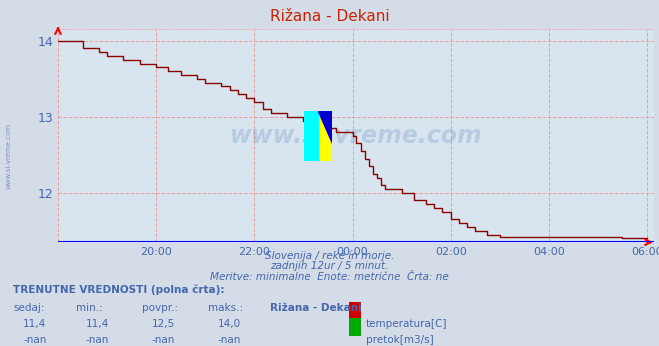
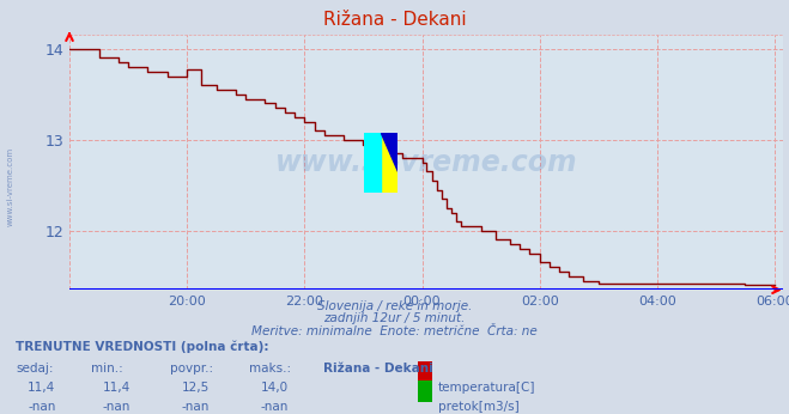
20:00: 13.65 -> 13.78
